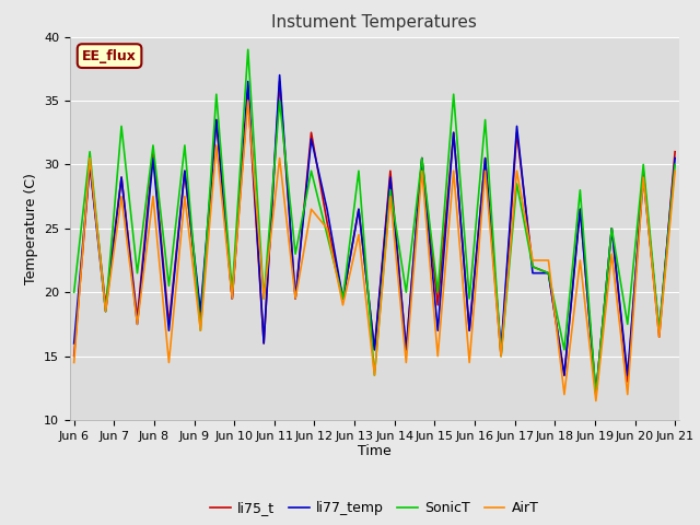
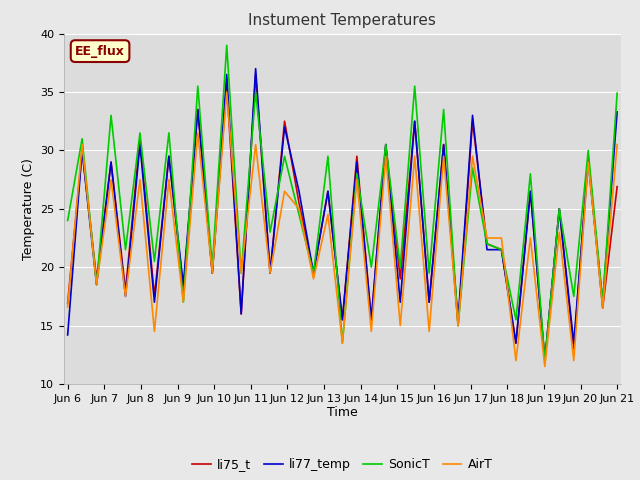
li75_t/Jun 6: 15.0 -> 16.9
li77_temp/Jun 6: 16.0 -> 14.2
SonicT/Jun 6: 20.0 -> 24.0
AirT/Jun 6: 14.5 -> 16.6
li75_t/Jun 21: 31.0 -> 26.9
li77_temp/Jun 21: 30.5 -> 33.3
SonicT/Jun 21: 30.0 -> 34.9
AirT/Jun 21: 29.5 -> 30.5
